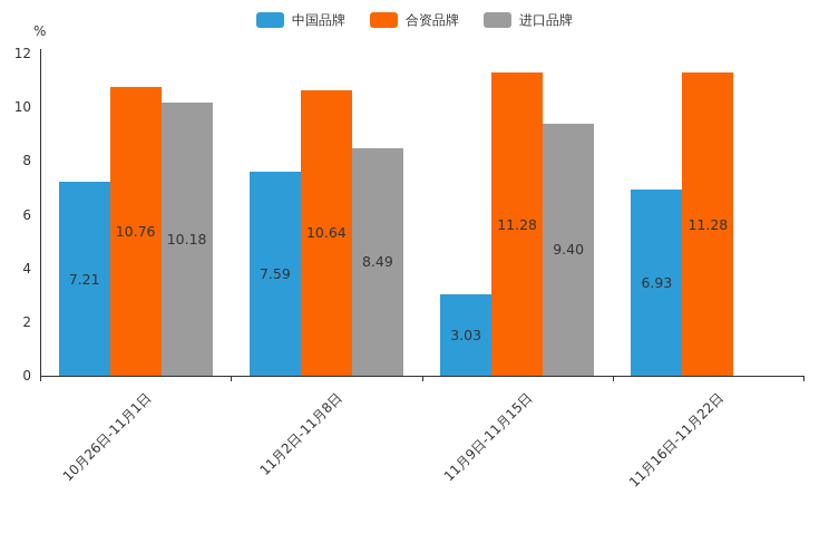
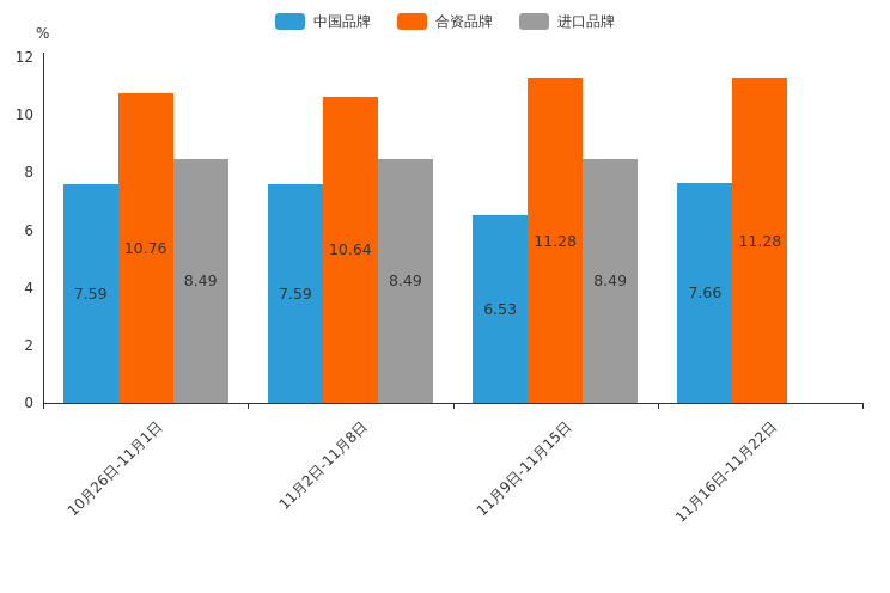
中国品牌/10月26日-11月1日: 7.21 -> 7.59
进口品牌/10月26日-11月1日: 10.18 -> 8.49
中国品牌/11月9日-11月15日: 3.03 -> 6.53
进口品牌/11月9日-11月15日: 9.40 -> 8.49
中国品牌/11月16日-11月22日: 6.93 -> 7.66
